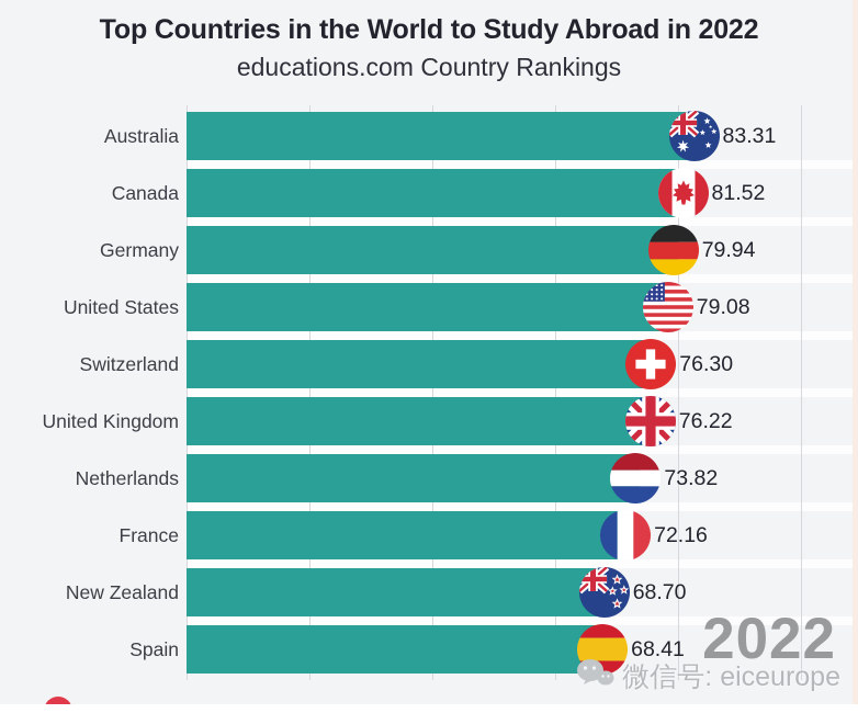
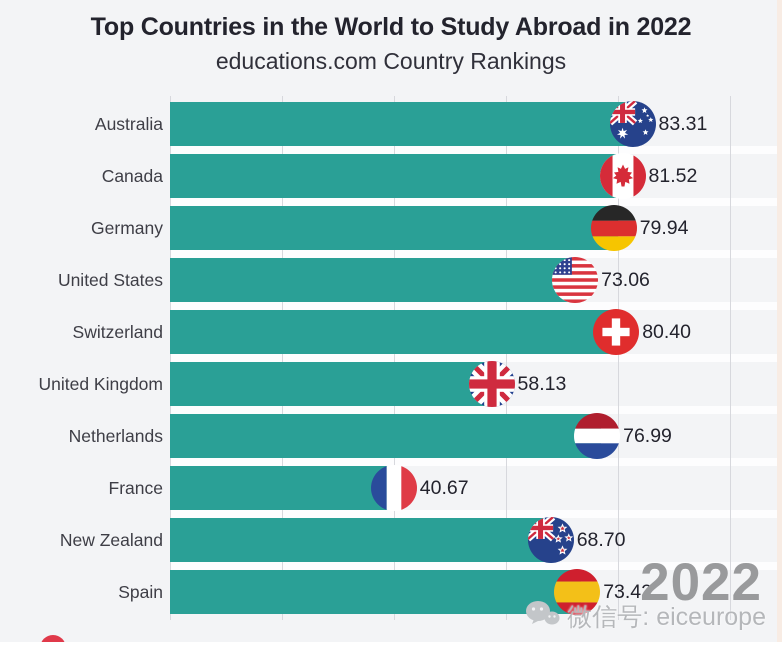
United States: 79.08 -> 73.06
Switzerland: 76.30 -> 80.40
United Kingdom: 76.22 -> 58.13
Netherlands: 73.82 -> 76.99
France: 72.16 -> 40.67
Spain: 68.41 -> 73.42
